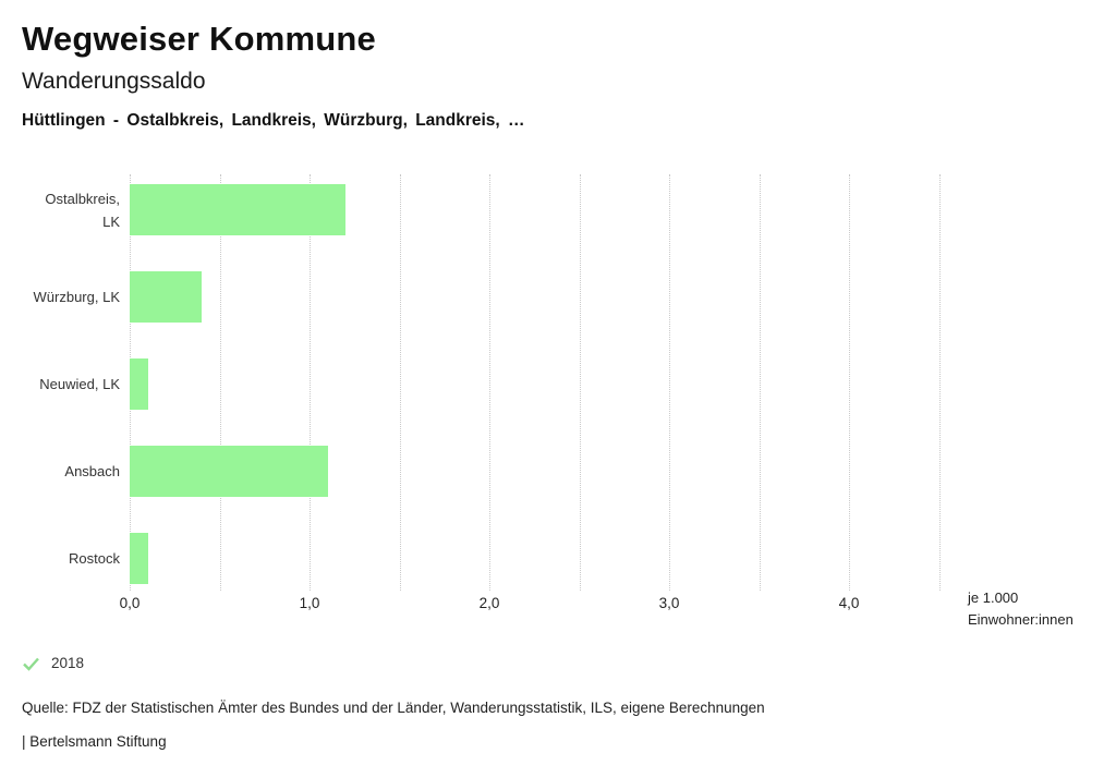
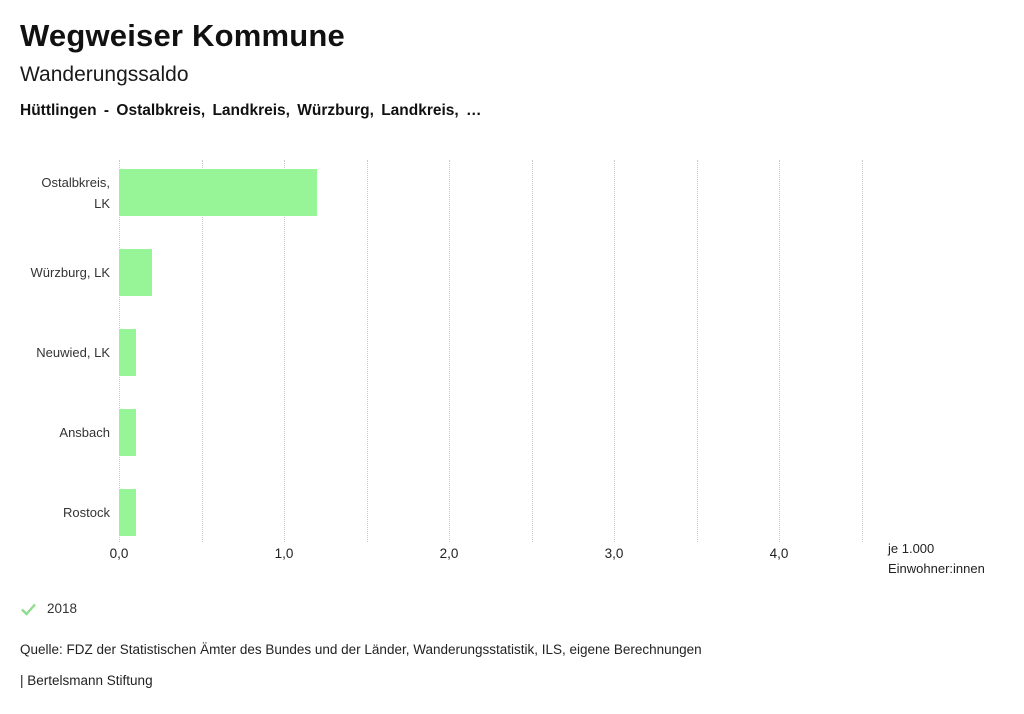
Würzburg, LK: 0,4 -> 0,2
Ansbach: 1,1 -> 0,1
